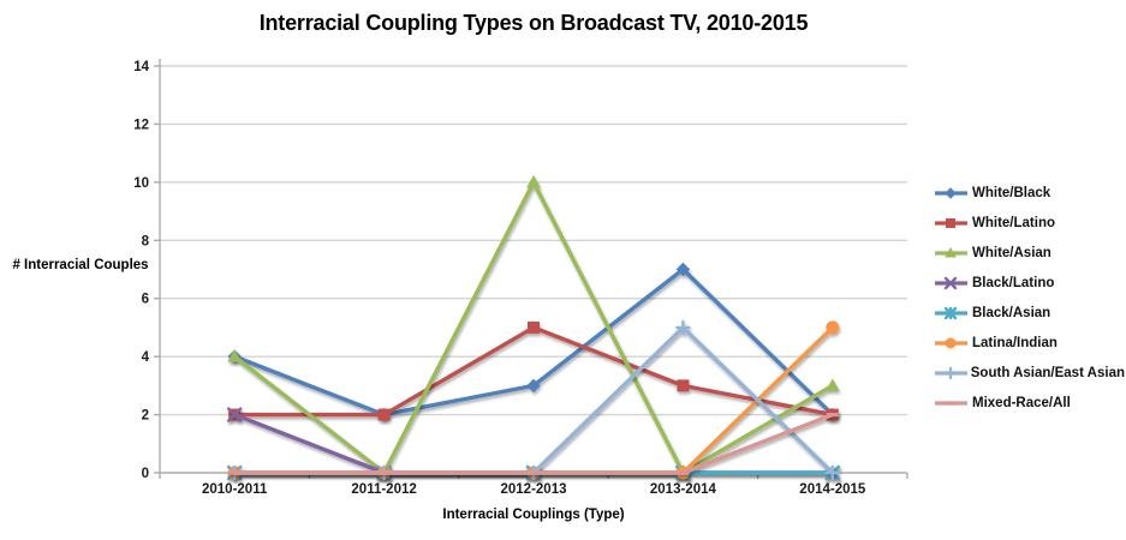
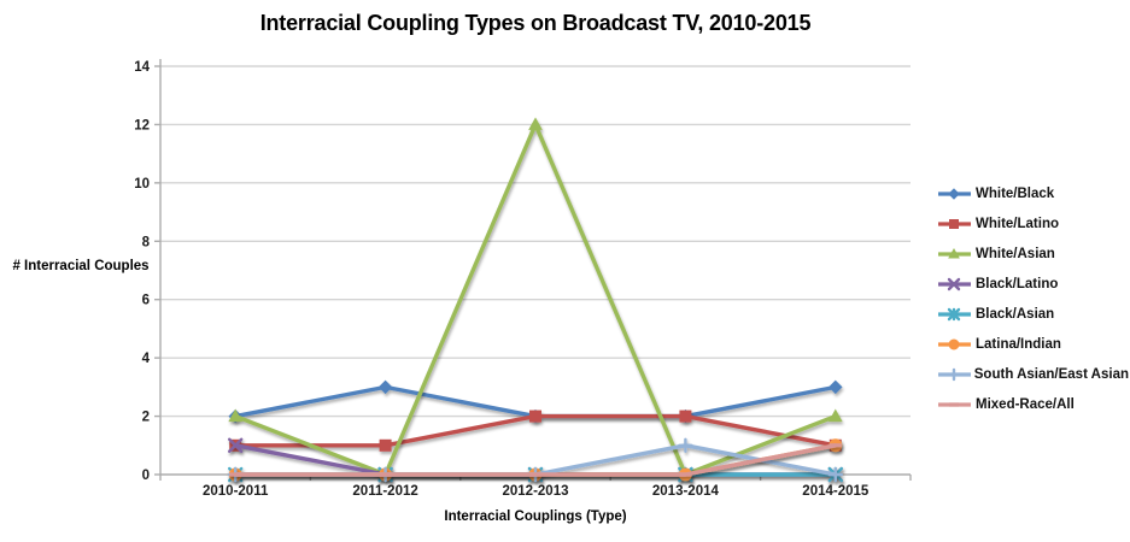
White/Black/2010-2011: 4 -> 2
White/Latino/2010-2011: 2 -> 1
White/Asian/2010-2011: 4 -> 2
Black/Latino/2010-2011: 2 -> 1
White/Black/2011-2012: 2 -> 3
White/Latino/2011-2012: 2 -> 1
White/Black/2012-2013: 3 -> 2
White/Latino/2012-2013: 5 -> 2
White/Asian/2012-2013: 10 -> 12
White/Black/2013-2014: 7 -> 2
White/Latino/2013-2014: 3 -> 2
South Asian/East Asian/2013-2014: 5 -> 1
White/Black/2014-2015: 2 -> 3
White/Latino/2014-2015: 2 -> 1
White/Asian/2014-2015: 3 -> 2
Latina/Indian/2014-2015: 5 -> 1
Mixed-Race/All/2014-2015: 2 -> 1
